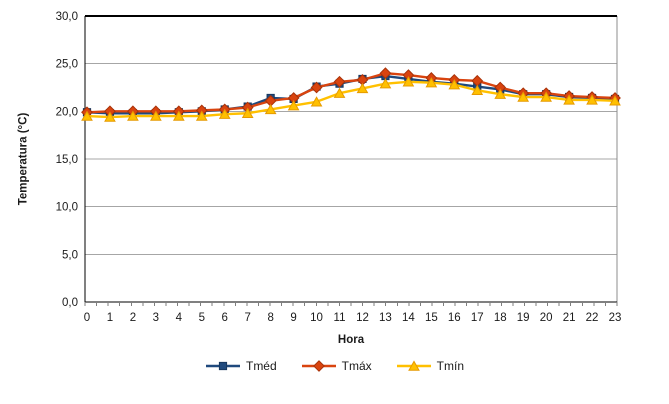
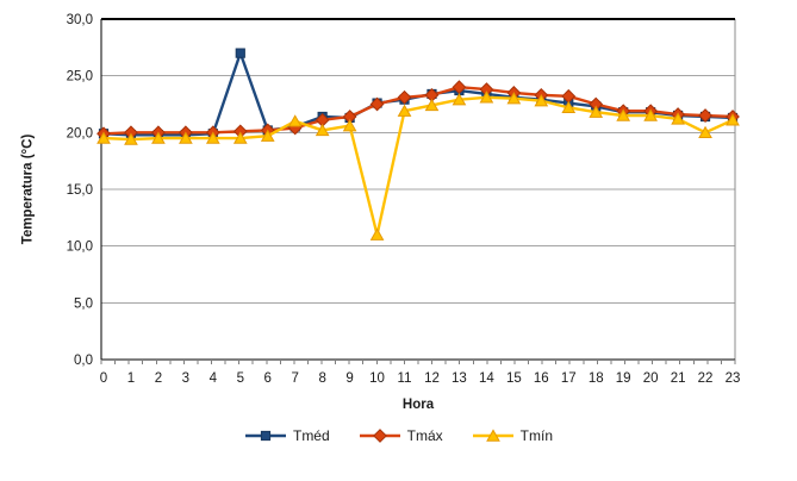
Tméd/5: 20 -> 27
Tmín/7: 20 -> 21
Tmín/10: 21 -> 11
Tmín/22: 21 -> 20
